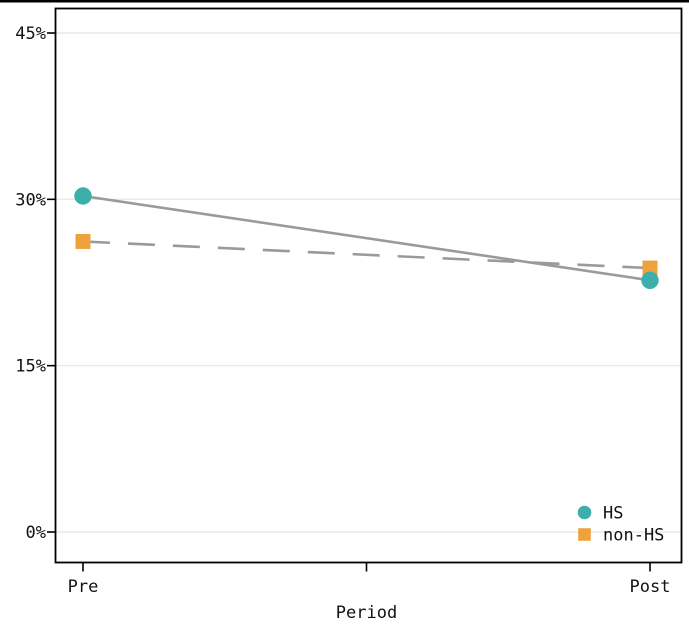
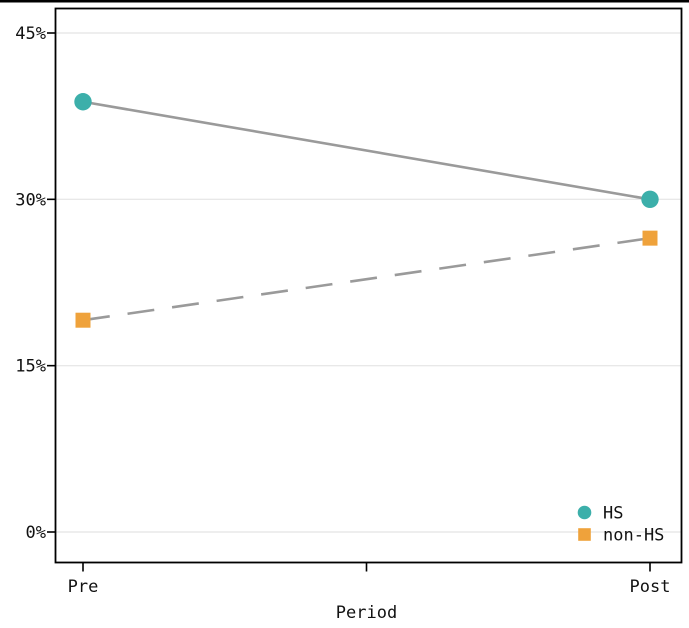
HS/Pre: 30.3% -> 38.8%
non-HS/Pre: 26.2% -> 19.1%
HS/Post: 22.7% -> 30.0%
non-HS/Post: 23.8% -> 26.5%
